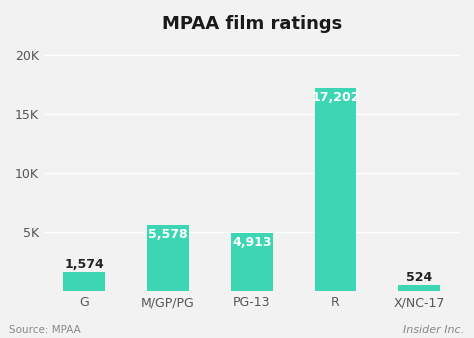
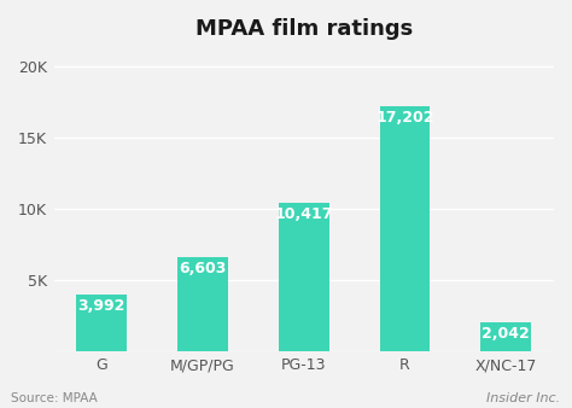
G: 1,574 -> 3,992
M/GP/PG: 5,578 -> 6,603
PG-13: 4,913 -> 10,417
X/NC-17: 524 -> 2,042
